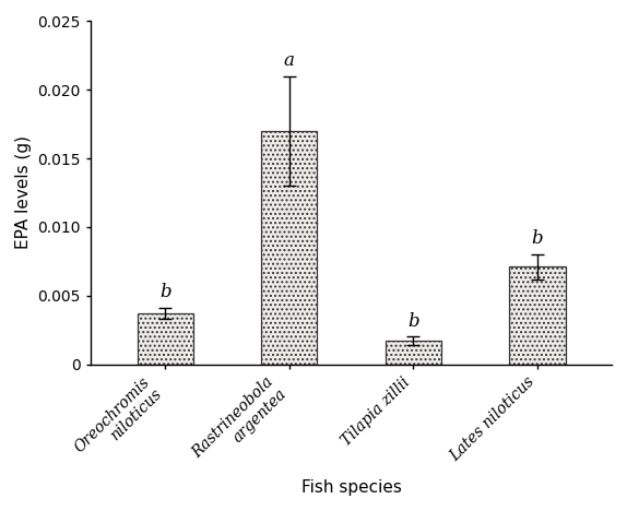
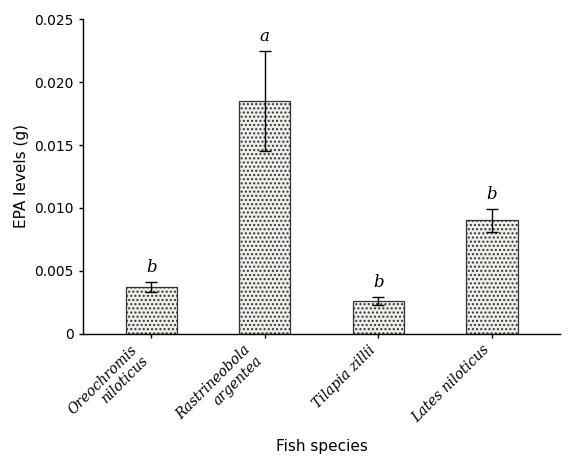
Rastrineobola argentea: 0.0170 -> 0.0185
Tilapia zillii: 0.0017 -> 0.0026
Lates niloticus: 0.0071 -> 0.0090
